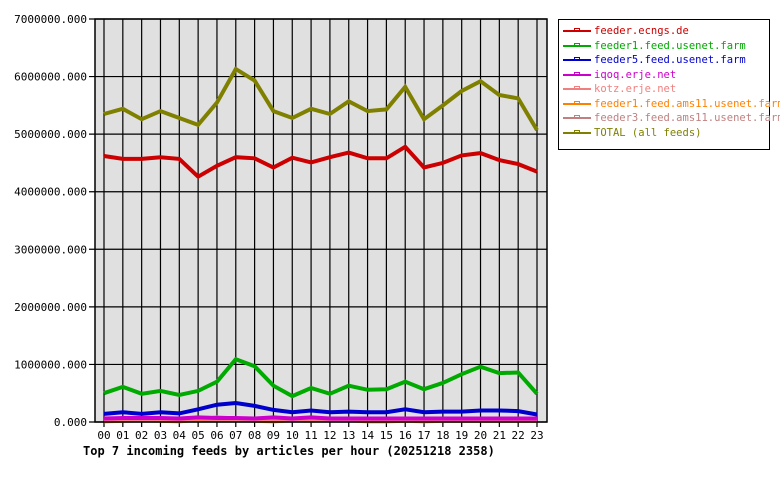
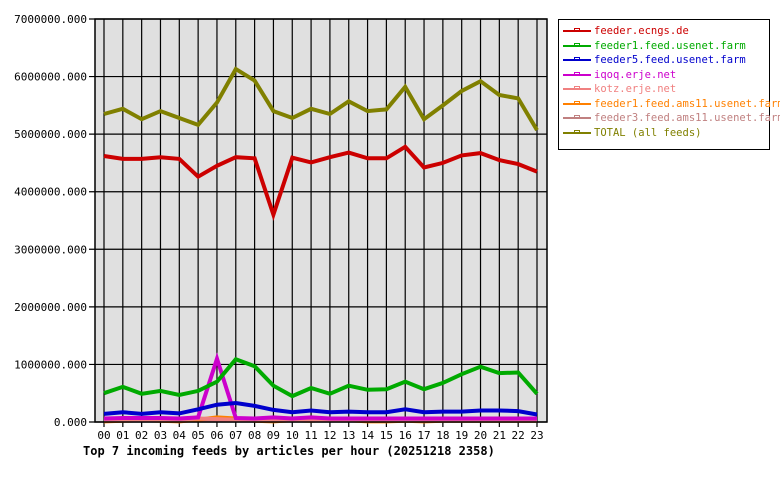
iqoq.erje.net/06: 100000 -> 1100000
feeder.ecngs.de/09: 4400000 -> 3600000
